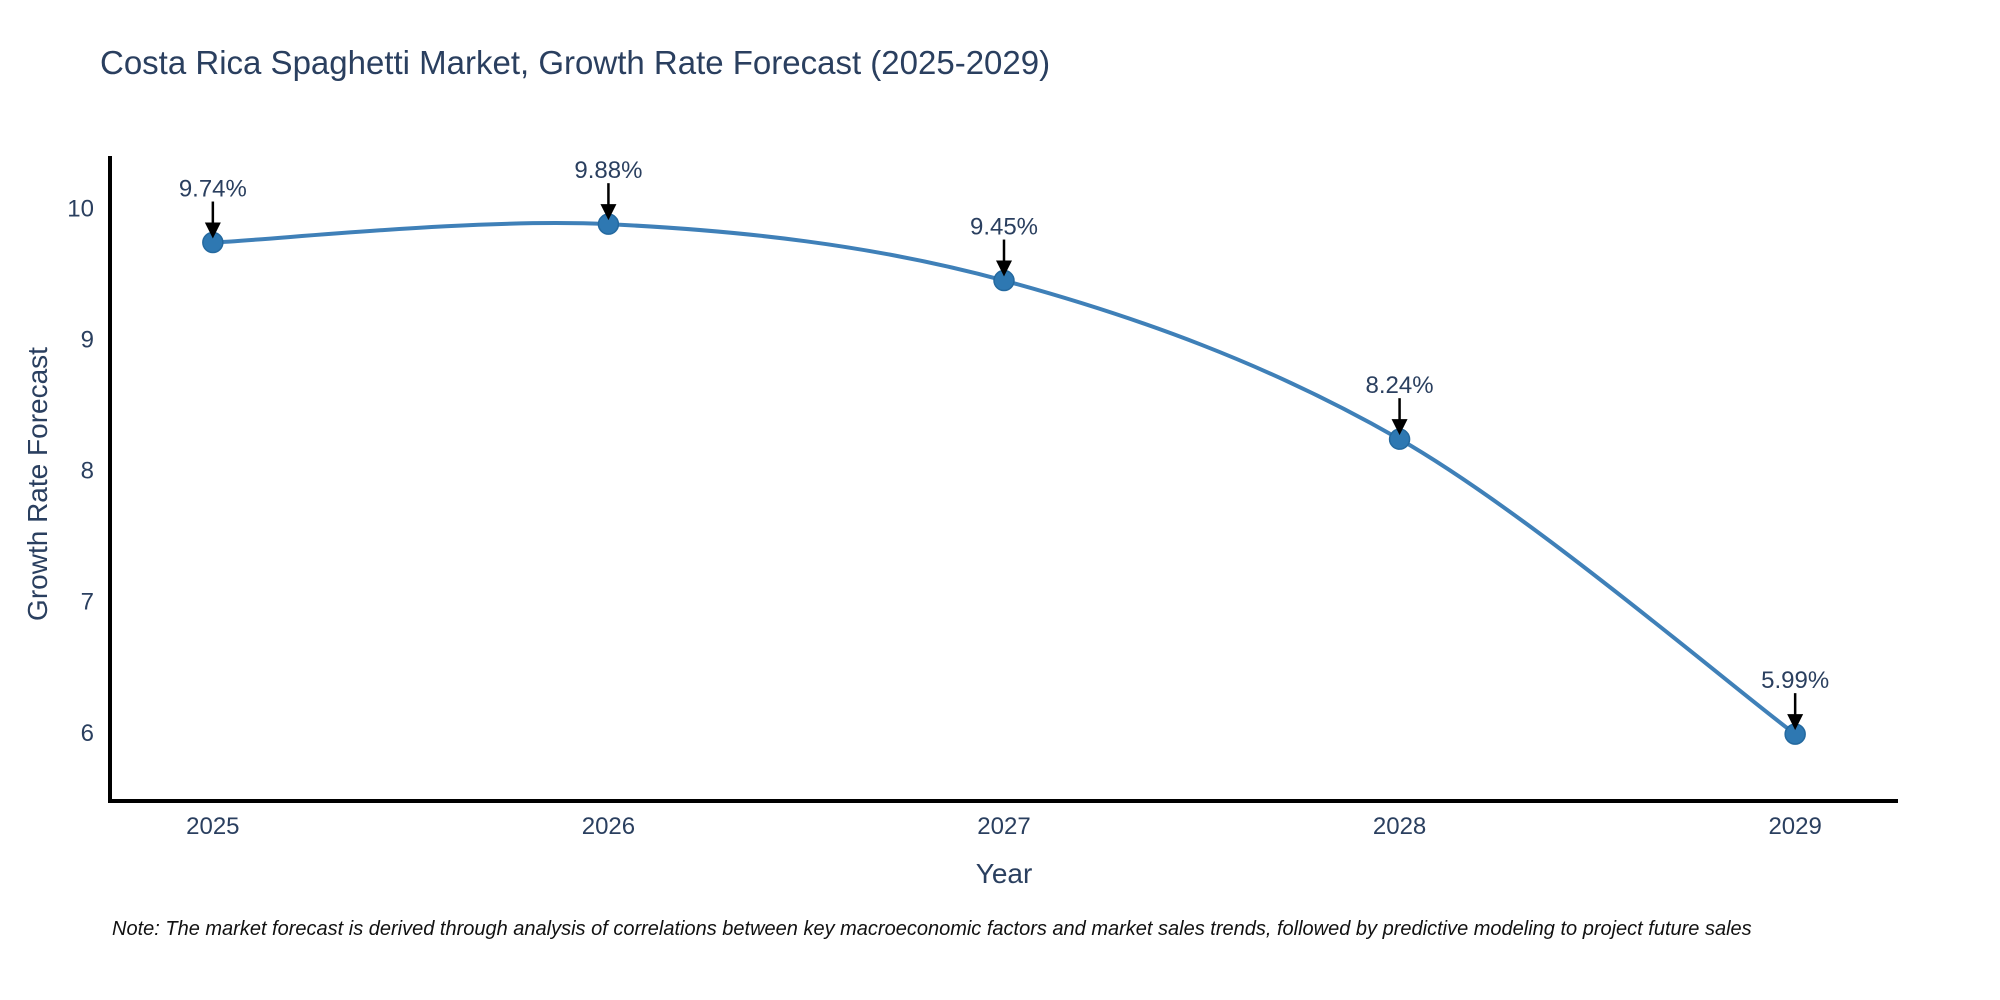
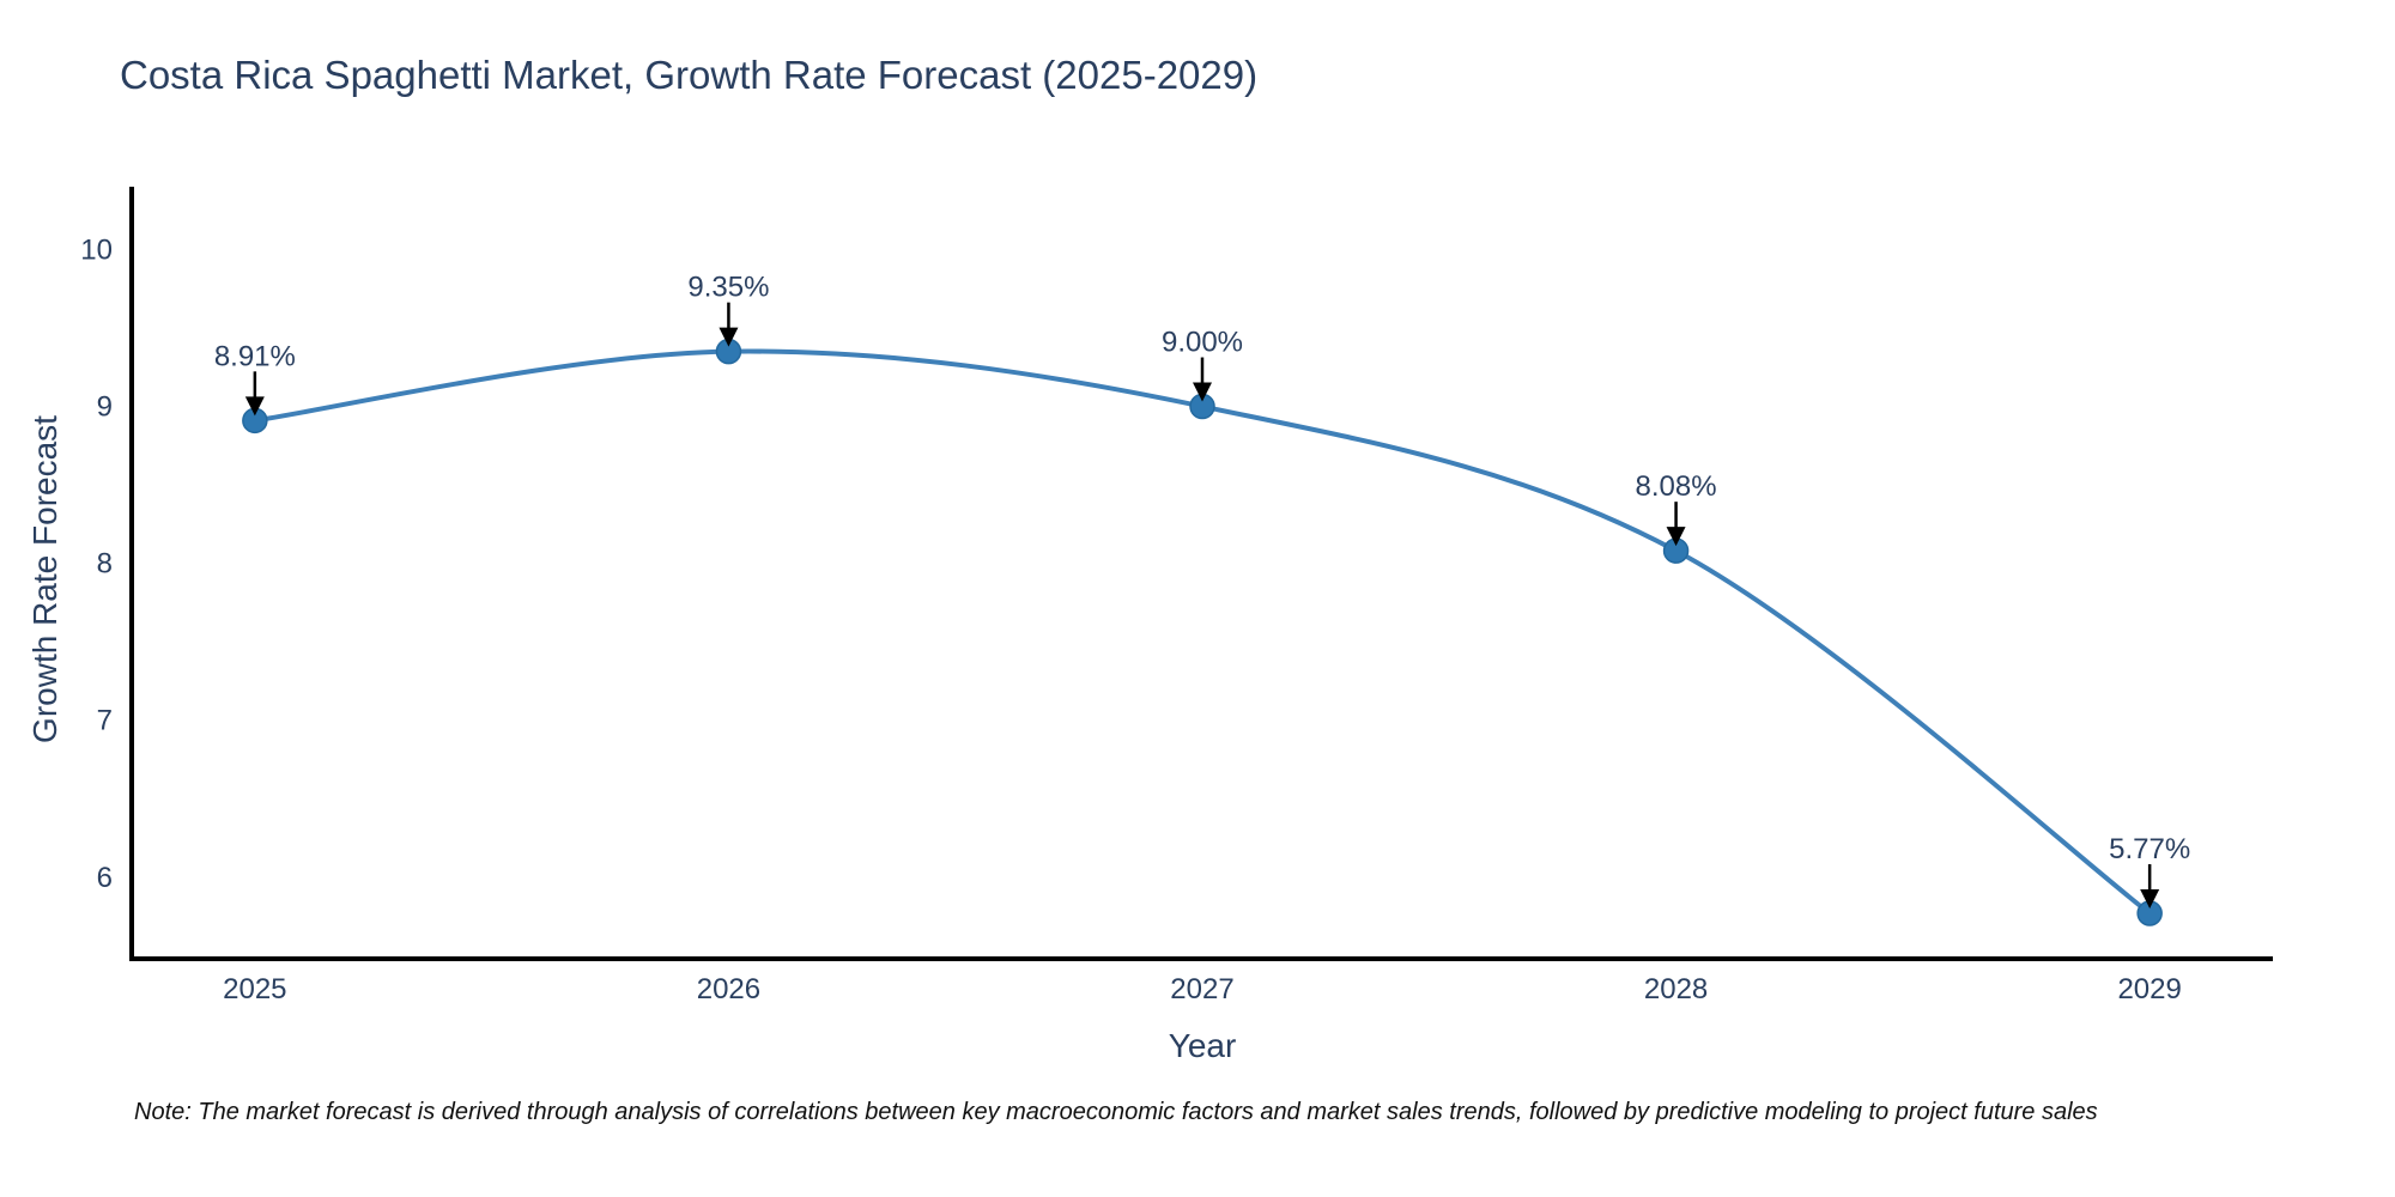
2025: 9.74% -> 8.91%
2026: 9.88% -> 9.35%
2027: 9.45% -> 9.00%
2028: 8.24% -> 8.08%
2029: 5.99% -> 5.77%
